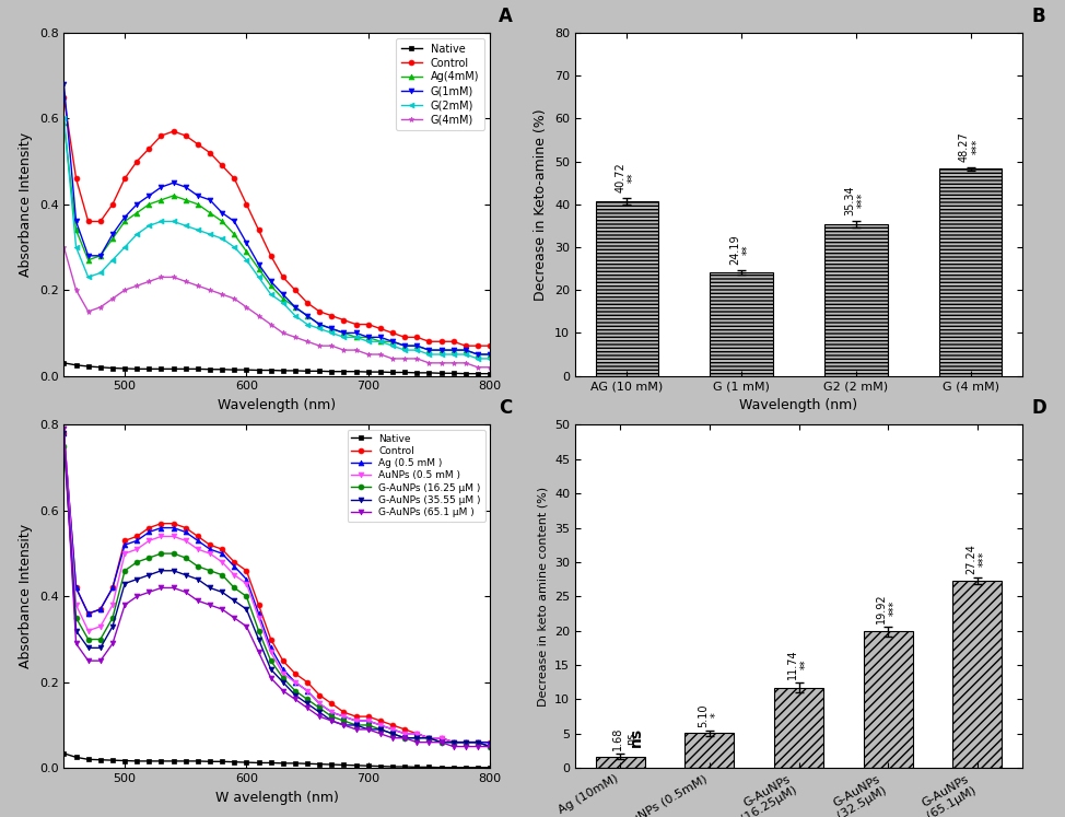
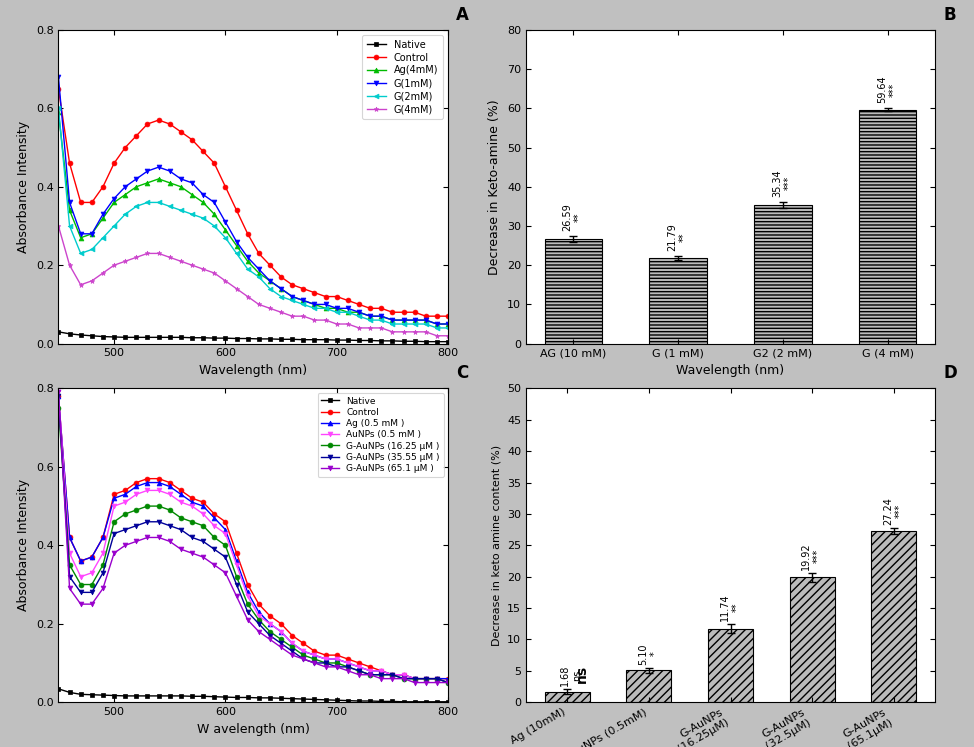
AG (10 mM): 40.72 -> 26.59
G (1 mM): 24.19 -> 21.79
G (4 mM): 48.27 -> 59.64
